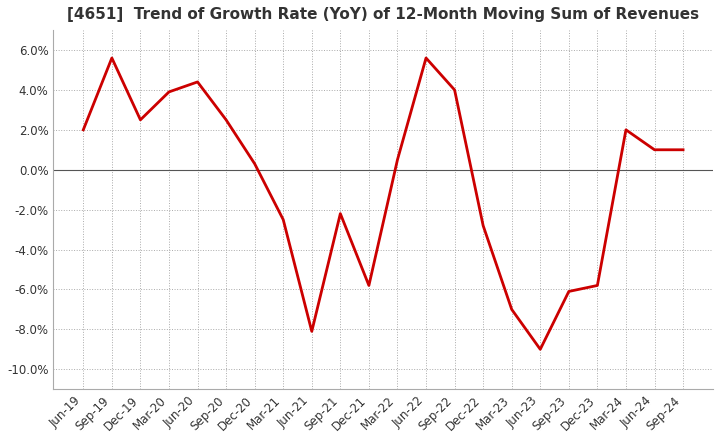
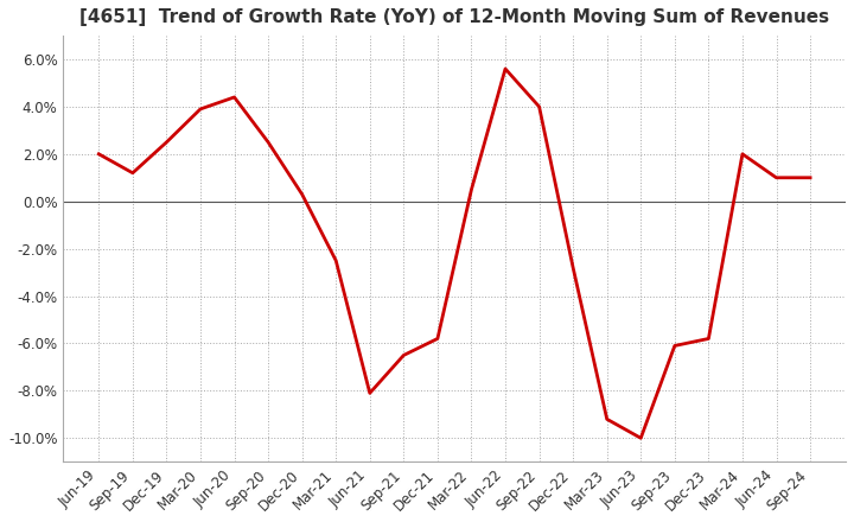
Sep-19: 5.6% -> 1.2%
Sep-21: -2.2% -> -6.5%
Mar-23: -7.0% -> -9.2%
Jun-23: -9.0% -> -10.0%
